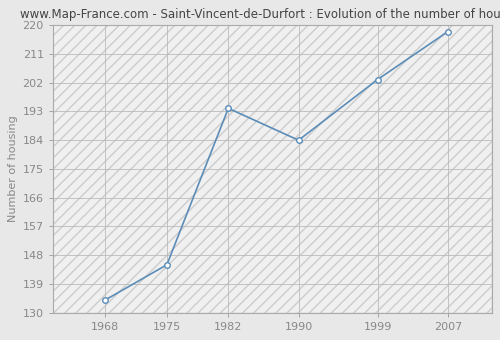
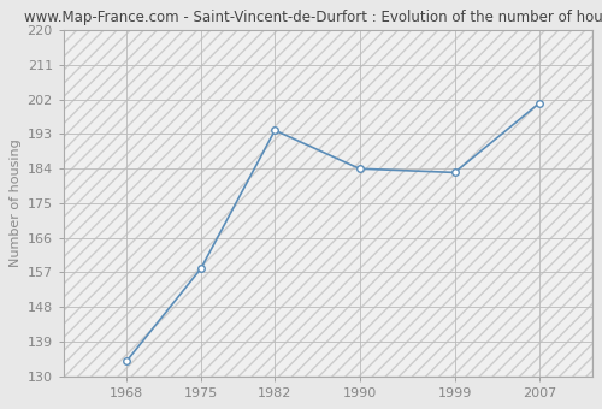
1975: 145 -> 158
1999: 203 -> 183
2007: 218 -> 201
